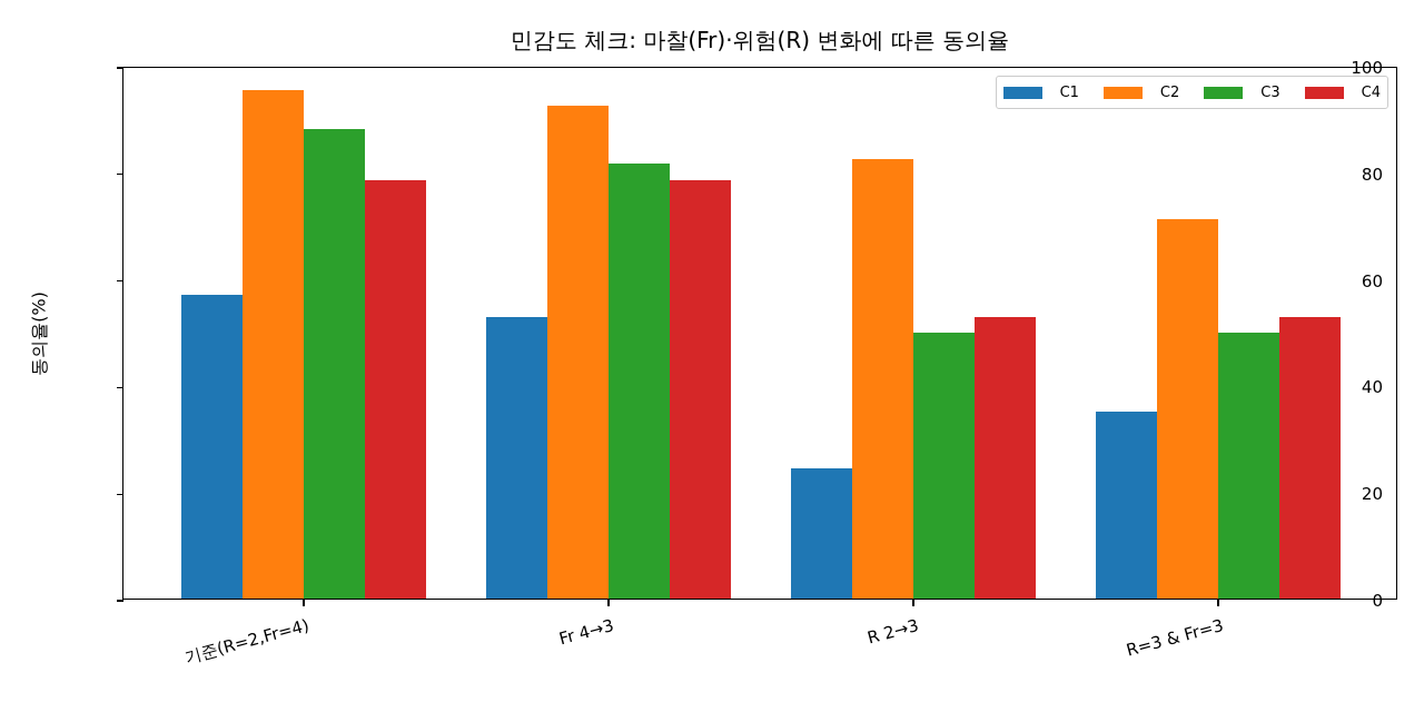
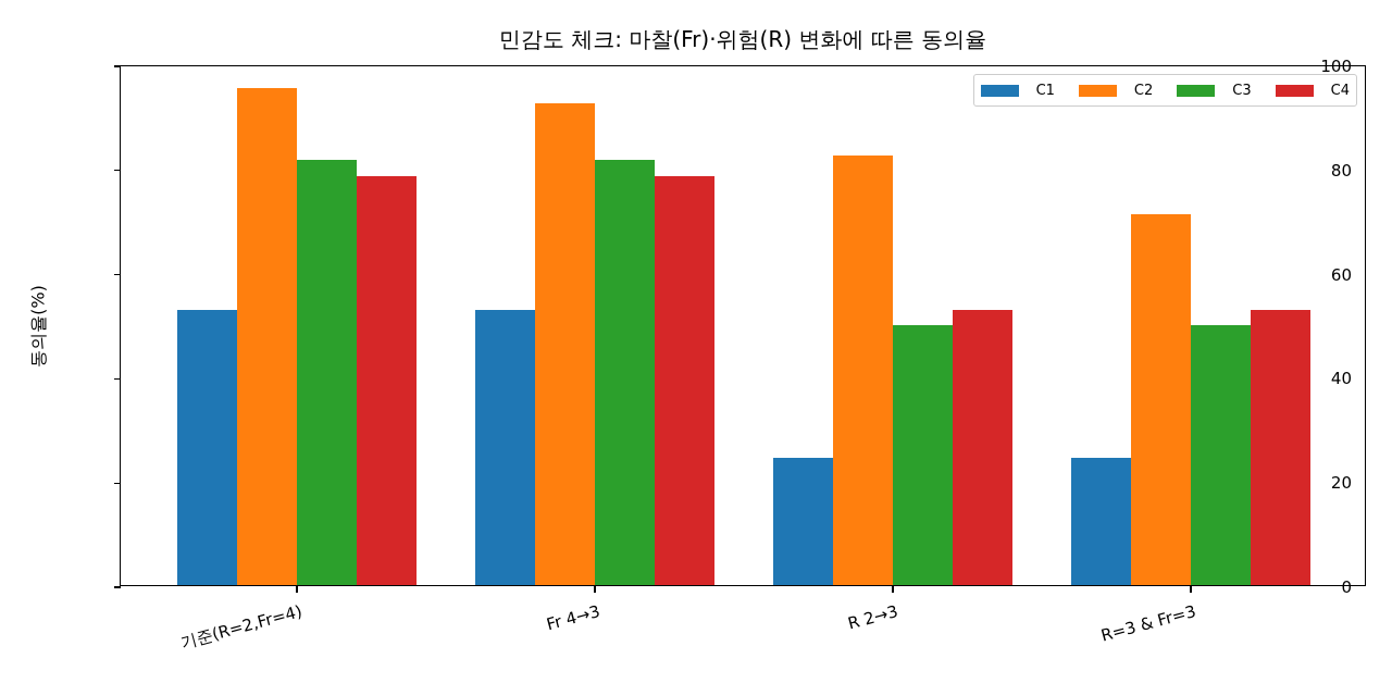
C1/기준(R=2,Fr=4): 57 -> 53
C3/기준(R=2,Fr=4): 88 -> 82
C1/R=3 & Fr=3: 35 -> 24
